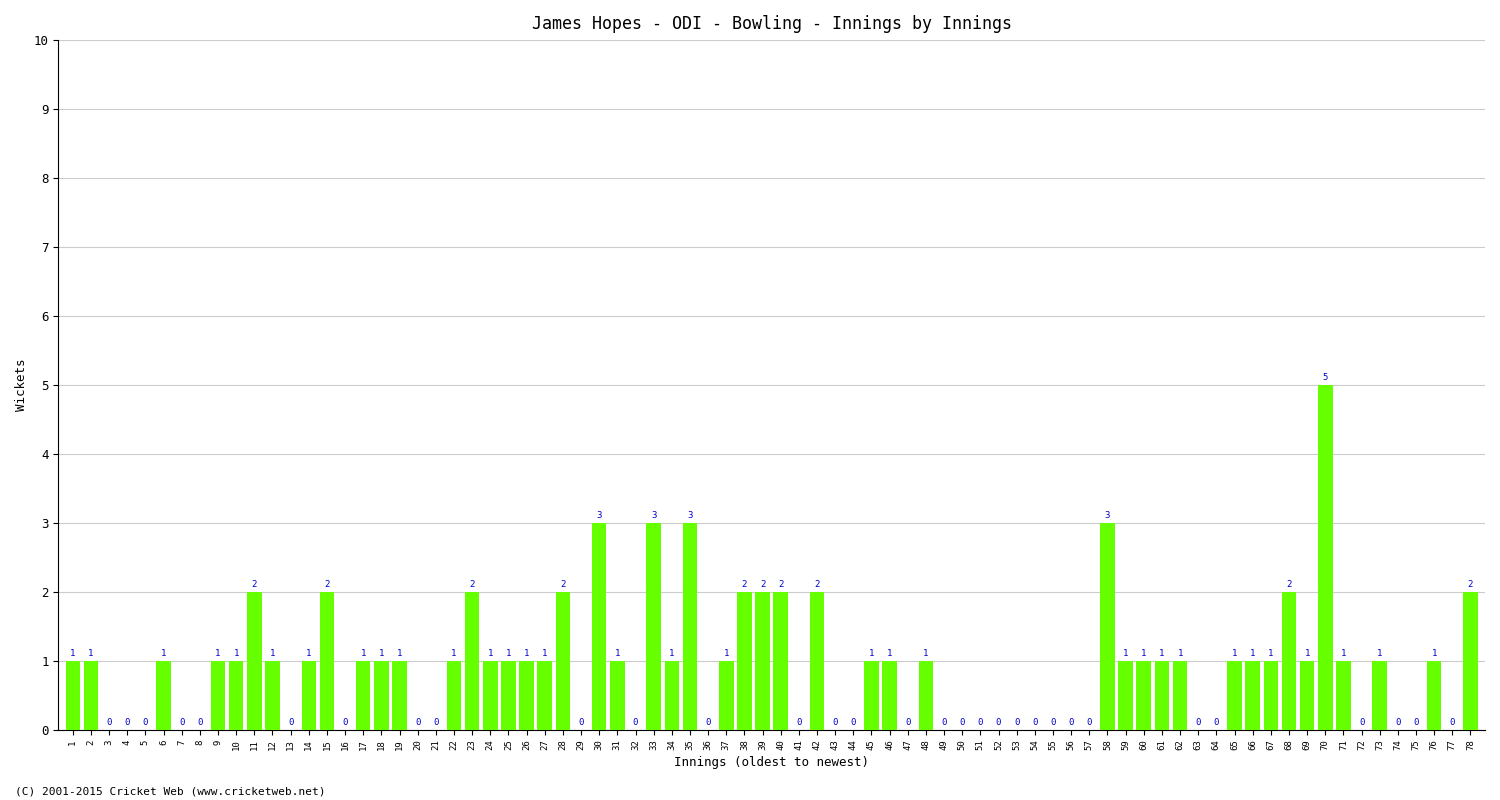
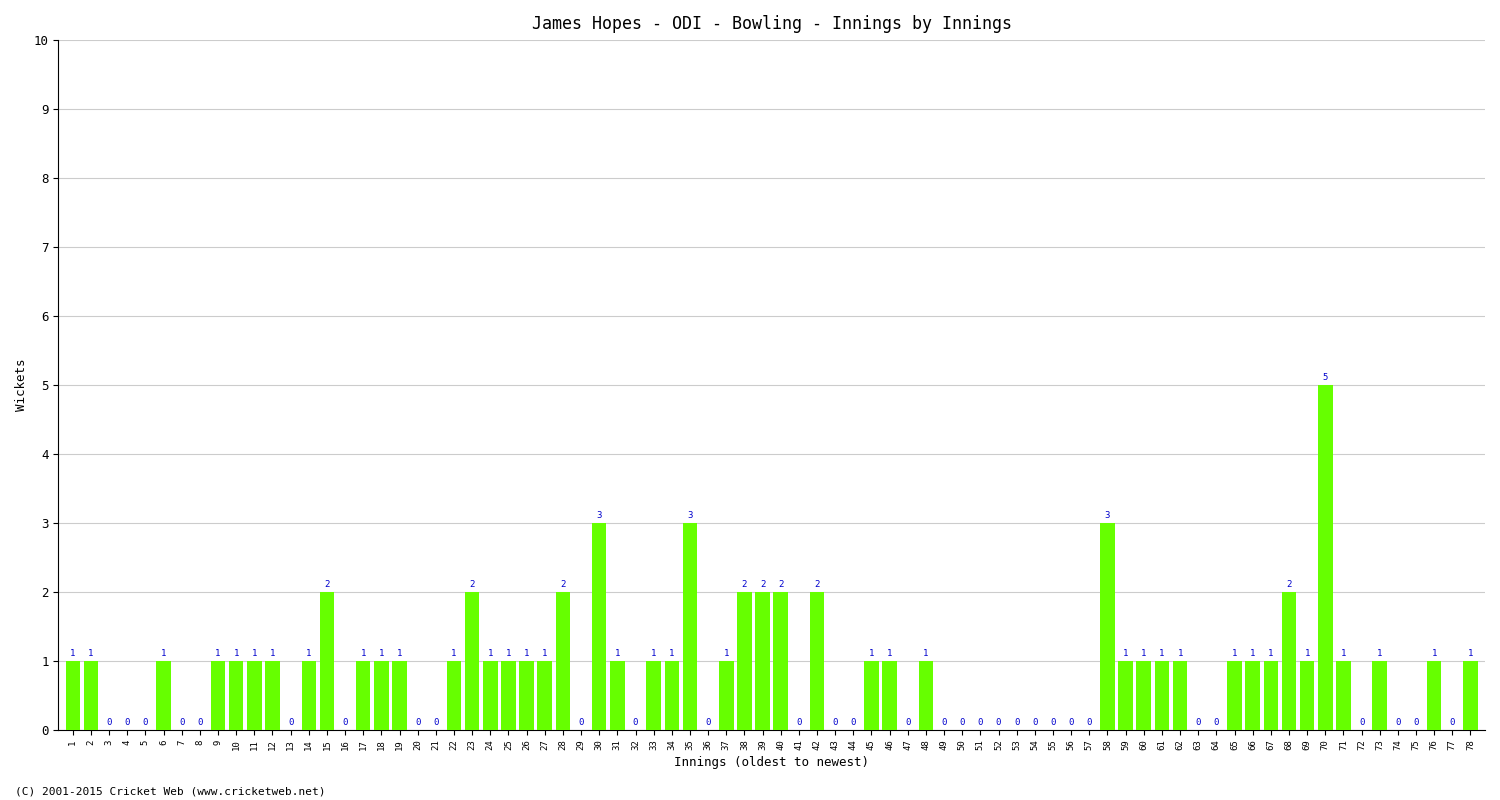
11: 2 -> 1
33: 3 -> 1
78: 2 -> 1
